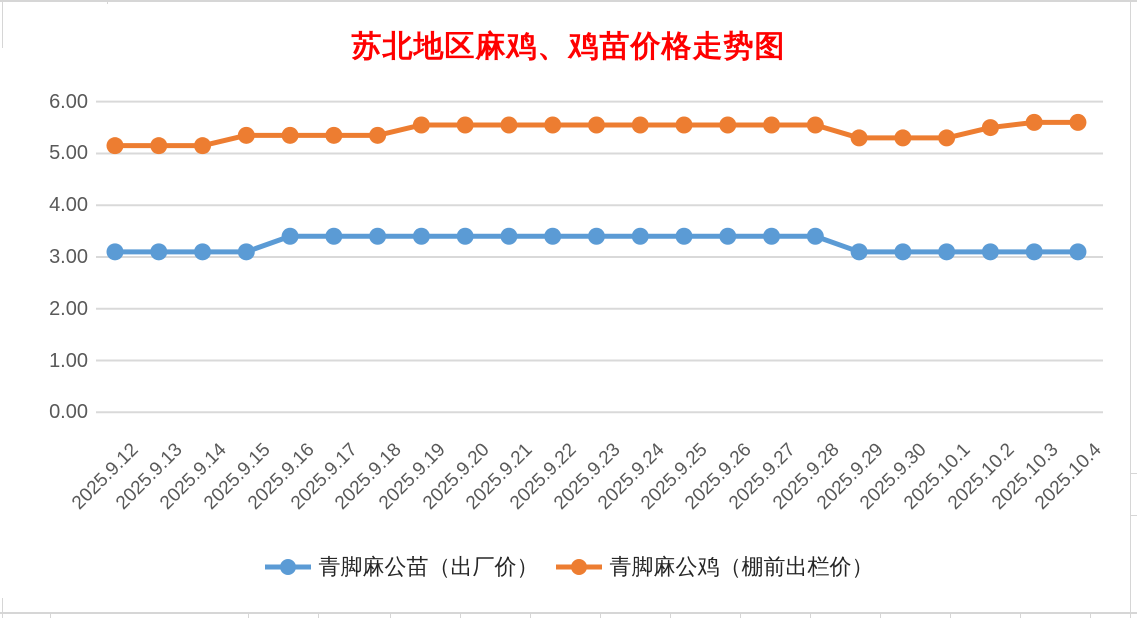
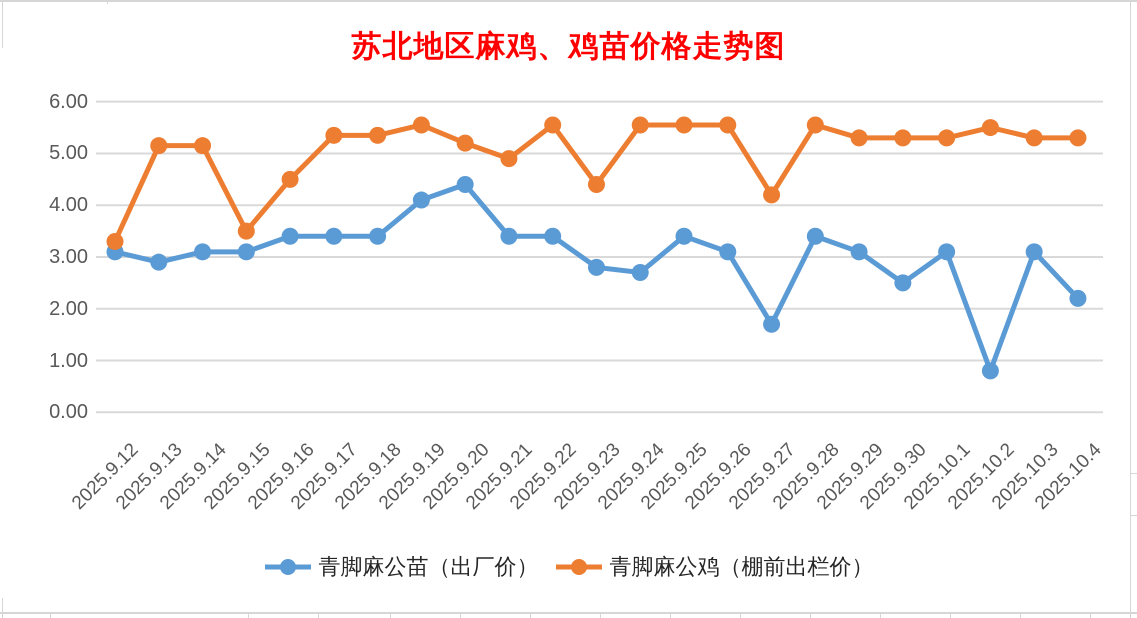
青脚麻公鸡（棚前出栏价）/2025.9.12: 5.2 -> 3.3
青脚麻公苗（出厂价）/2025.9.13: 3.1 -> 2.9
青脚麻公鸡（棚前出栏价）/2025.9.15: 5.3 -> 3.5
青脚麻公鸡（棚前出栏价）/2025.9.16: 5.3 -> 4.5
青脚麻公苗（出厂价）/2025.9.19: 3.4 -> 4.1
青脚麻公苗（出厂价）/2025.9.20: 3.4 -> 4.4
青脚麻公鸡（棚前出栏价）/2025.9.20: 5.5 -> 5.2
青脚麻公鸡（棚前出栏价）/2025.9.21: 5.5 -> 4.9
青脚麻公苗（出厂价）/2025.9.23: 3.4 -> 2.8
青脚麻公鸡（棚前出栏价）/2025.9.23: 5.5 -> 4.4
青脚麻公苗（出厂价）/2025.9.24: 3.4 -> 2.7
青脚麻公苗（出厂价）/2025.9.26: 3.4 -> 3.1
青脚麻公苗（出厂价）/2025.9.27: 3.4 -> 1.7
青脚麻公鸡（棚前出栏价）/2025.9.27: 5.5 -> 4.2
青脚麻公苗（出厂价）/2025.9.30: 3.1 -> 2.5
青脚麻公苗（出厂价）/2025.10.2: 3.1 -> 0.8
青脚麻公鸡（棚前出栏价）/2025.10.3: 5.6 -> 5.3
青脚麻公苗（出厂价）/2025.10.4: 3.1 -> 2.2
青脚麻公鸡（棚前出栏价）/2025.10.4: 5.6 -> 5.3
